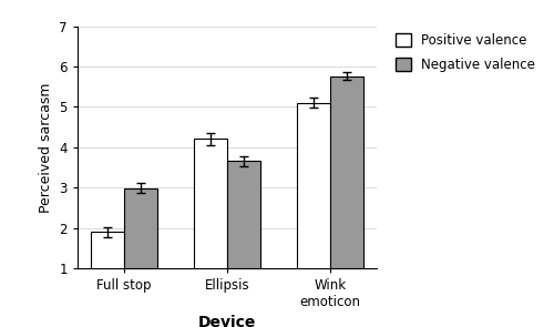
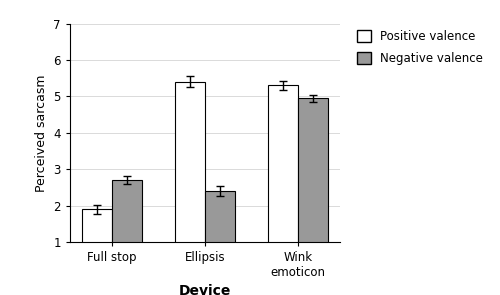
Negative valence/Full stop: 2.98 -> 2.70
Positive valence/Ellipsis: 4.2 -> 5.4
Negative valence/Ellipsis: 3.65 -> 2.40
Positive valence/Wink emoticon: 5.1 -> 5.3
Negative valence/Wink emoticon: 5.76 -> 4.95
